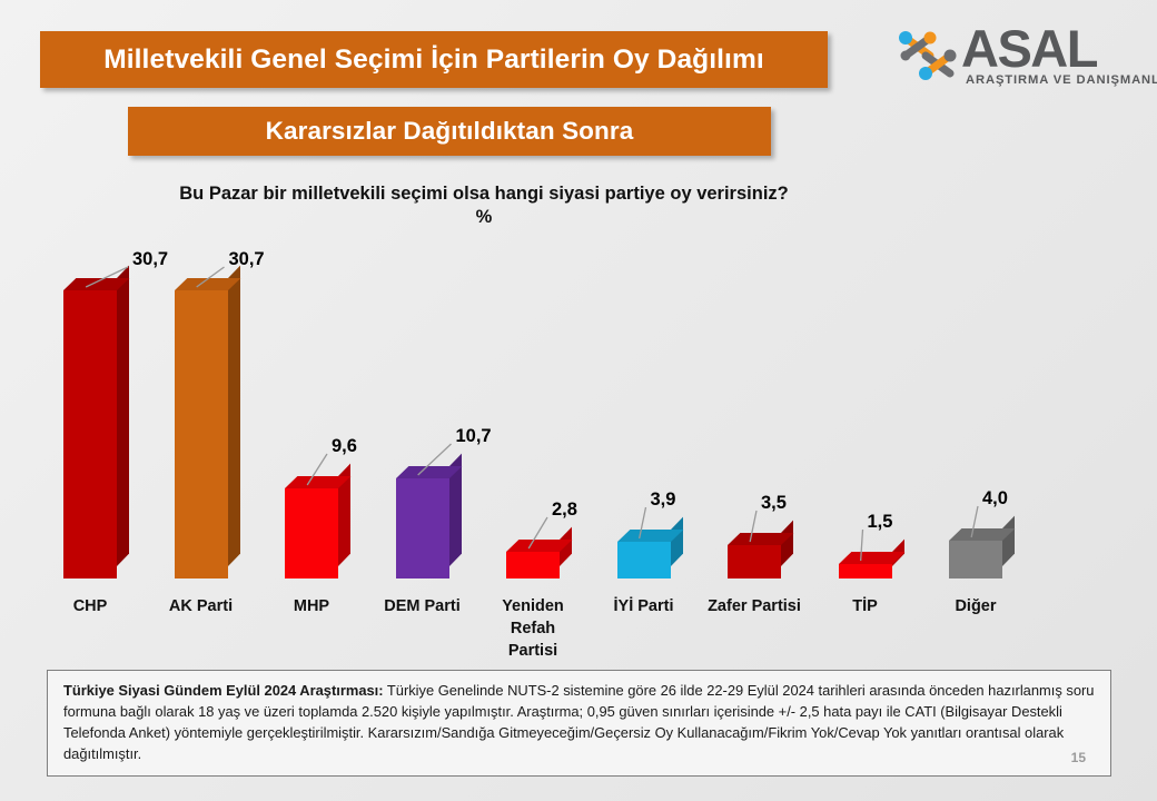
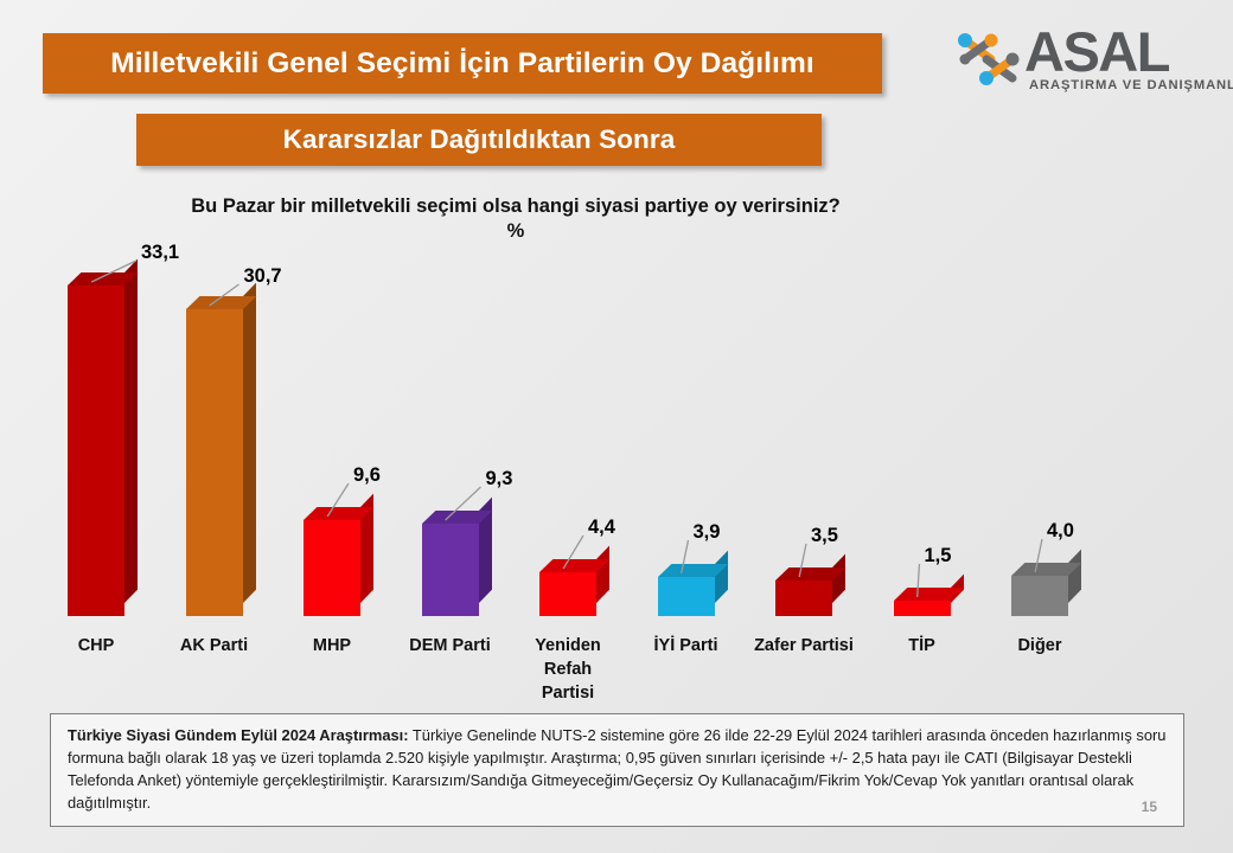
CHP: 30,7 -> 33,1
DEM Parti: 10,7 -> 9,3
Yeniden Refah Partisi: 2,8 -> 4,4
